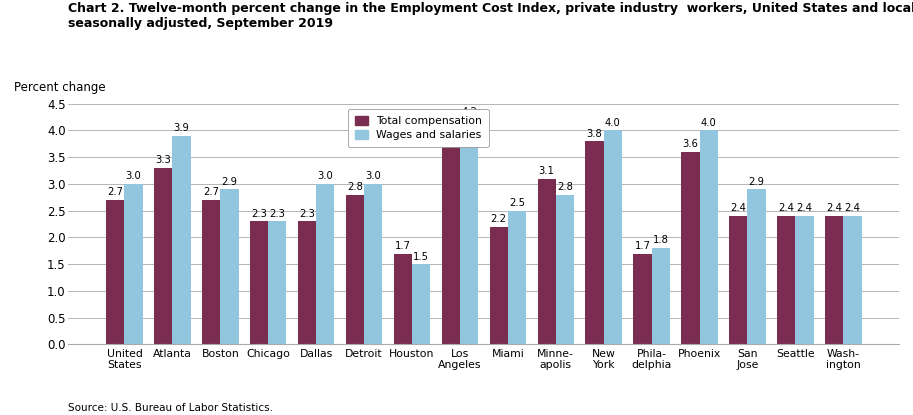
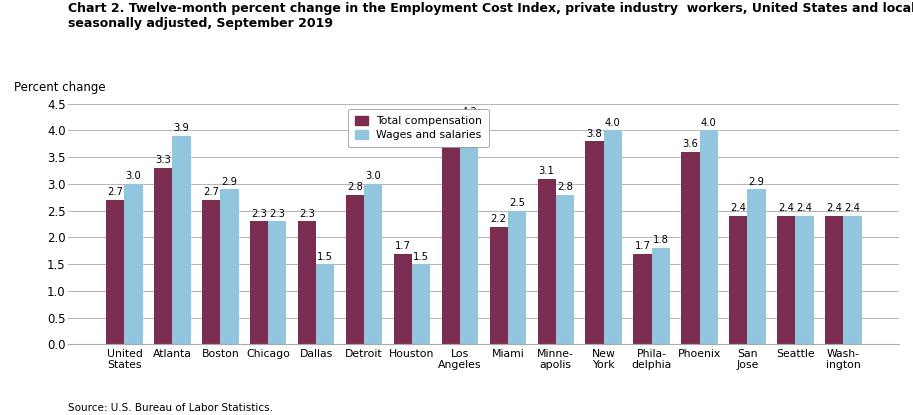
Wages and salaries/Dallas: 3.0 -> 1.5
